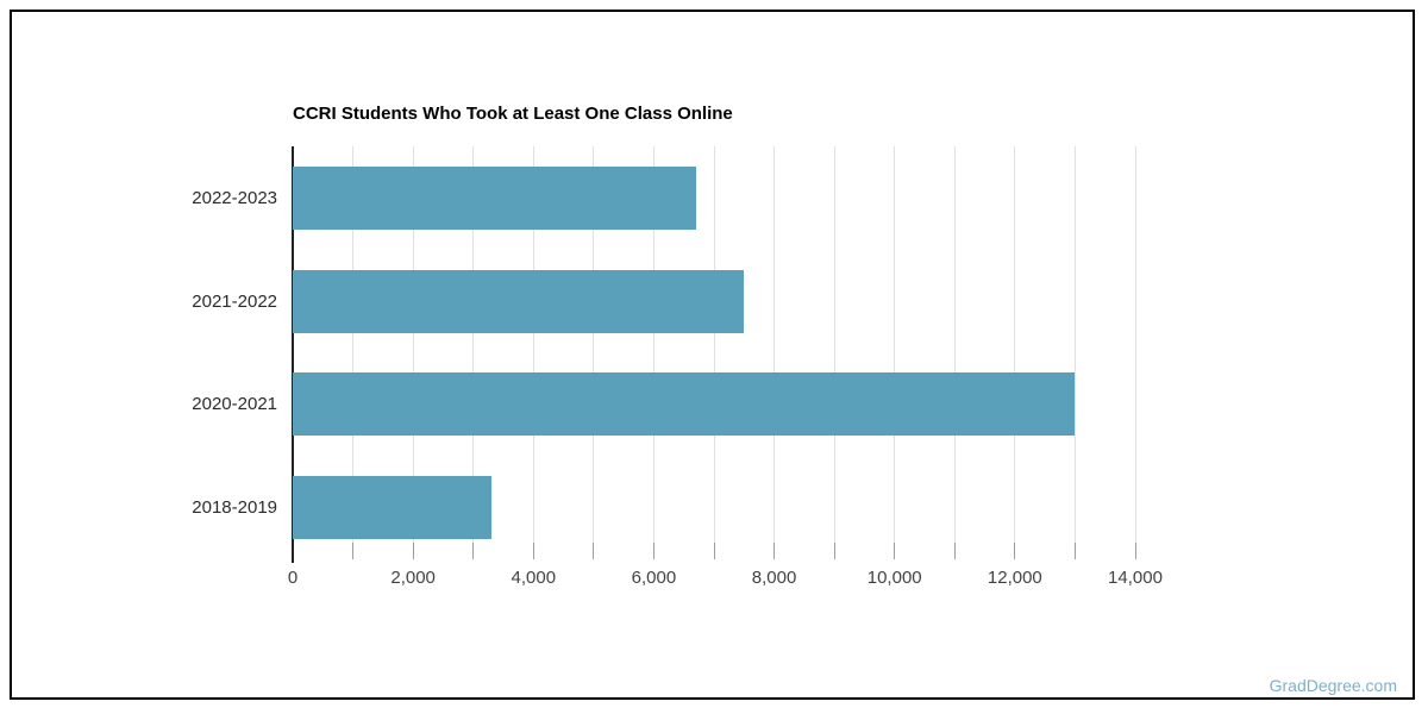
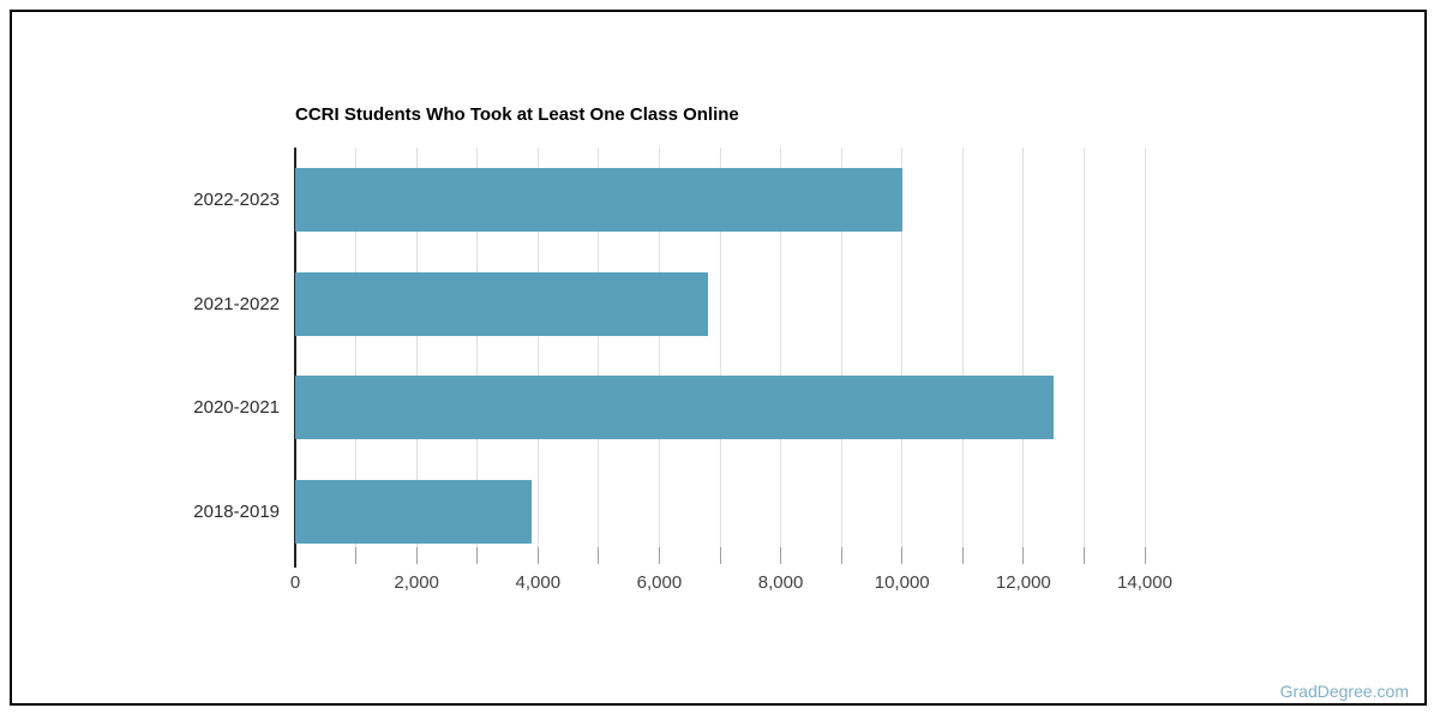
2022-2023: 6700 -> 10000
2021-2022: 7500 -> 6800
2020-2021: 13000 -> 12500
2018-2019: 3300 -> 3900
